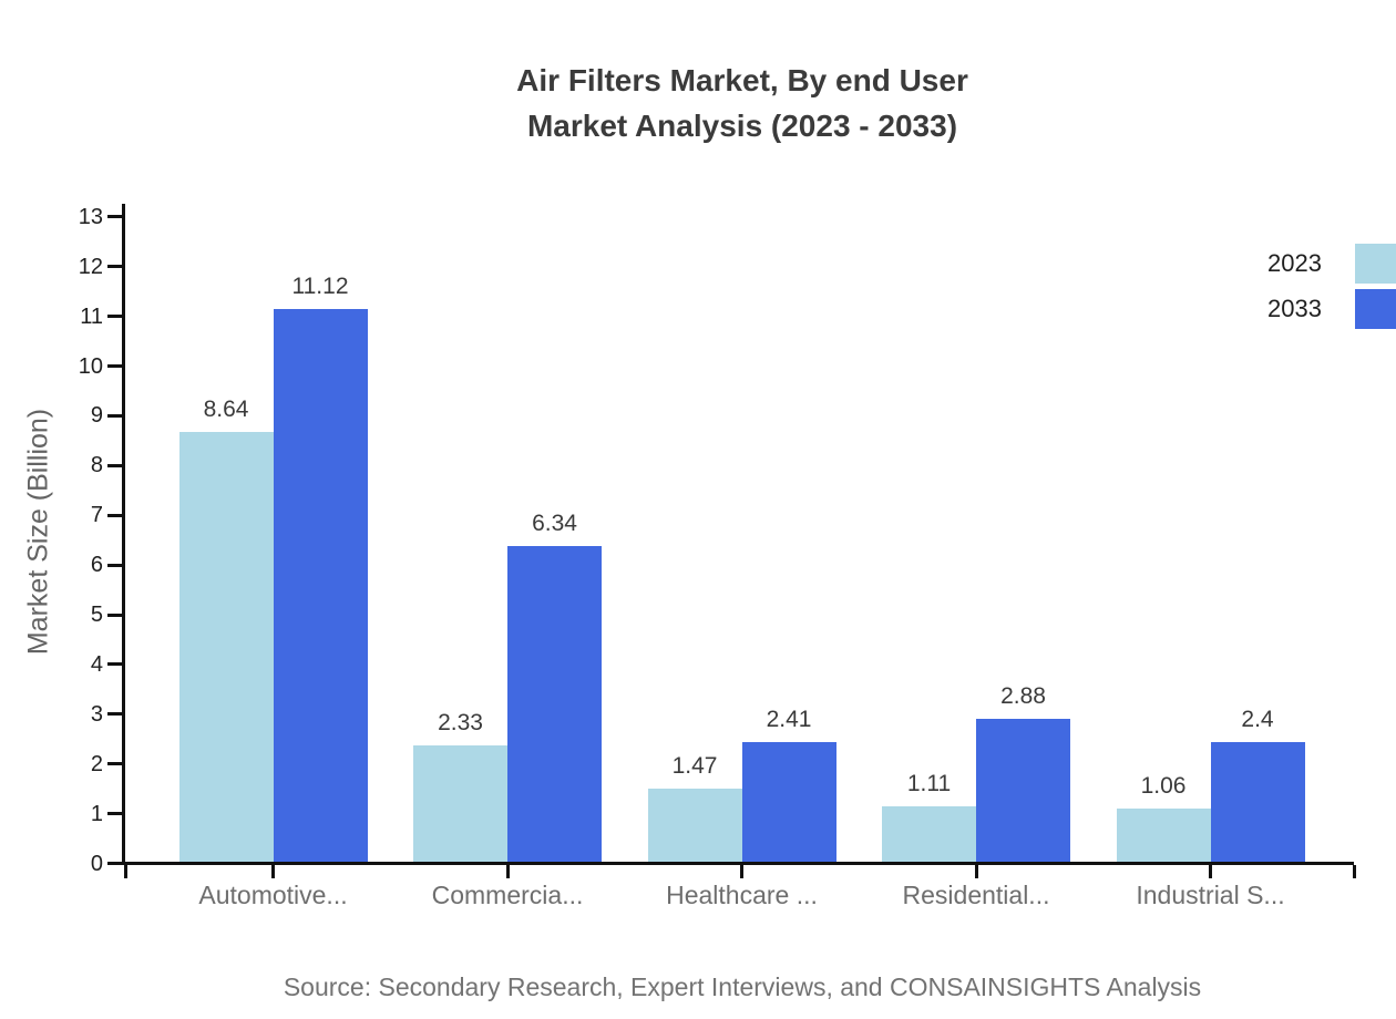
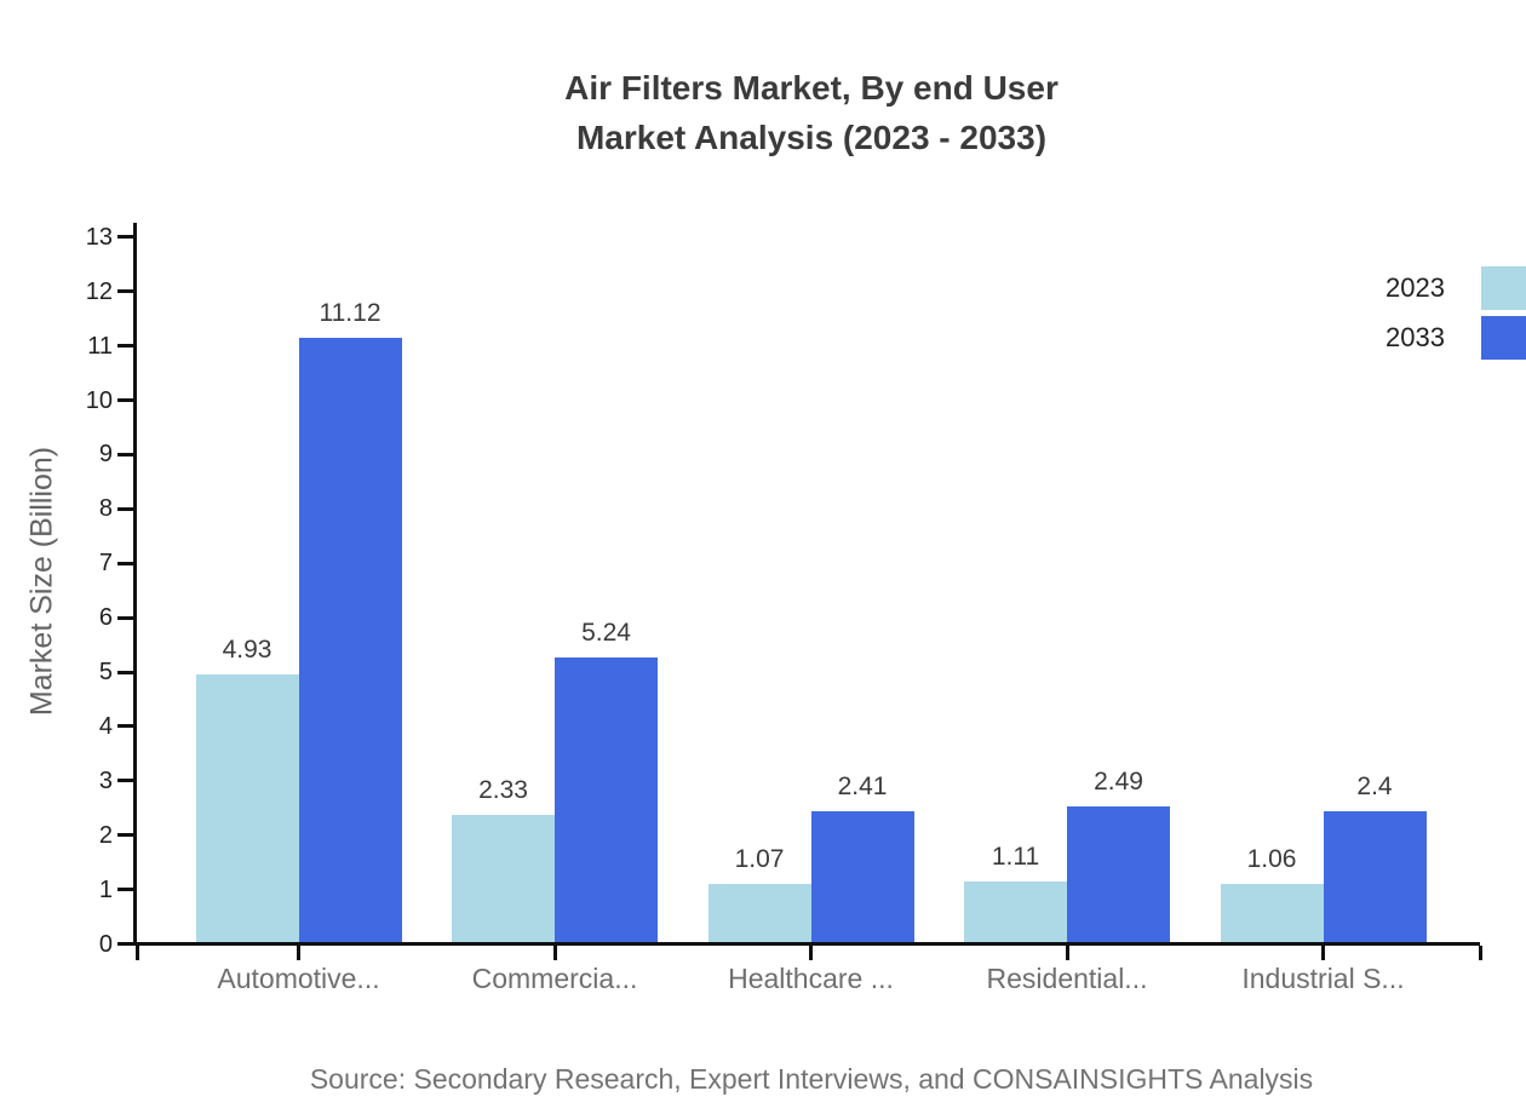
2023/Automotive...: 8.64 -> 4.93
2033/Commercia...: 6.34 -> 5.24
2023/Healthcare ...: 1.47 -> 1.07
2033/Residential...: 2.88 -> 2.49
